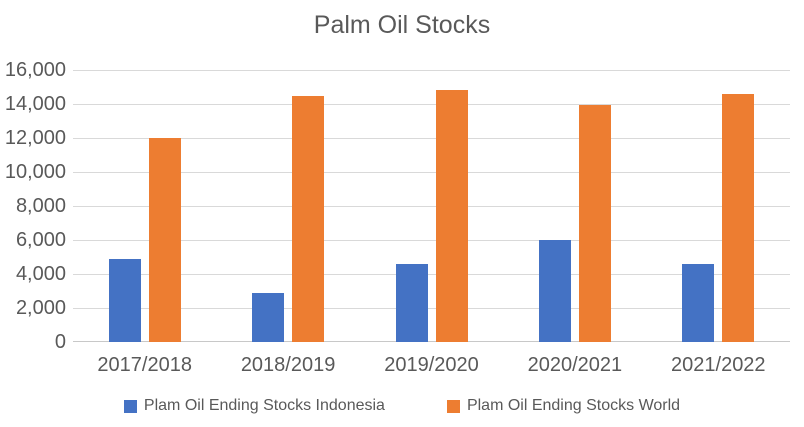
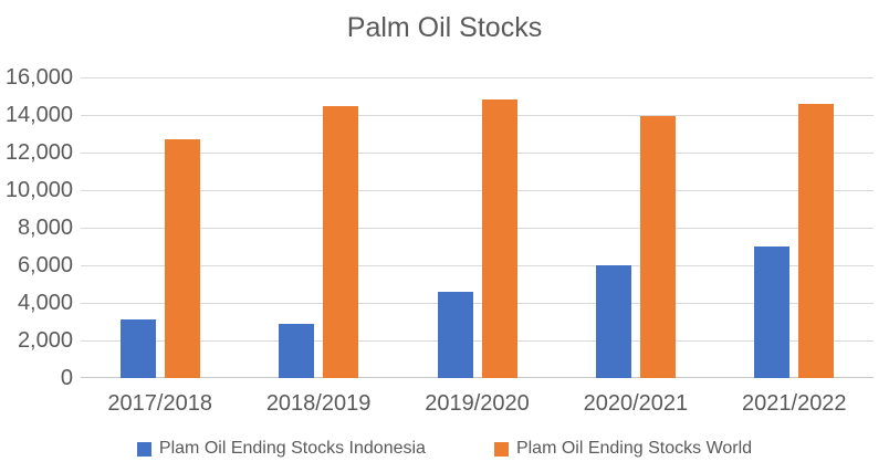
Plam Oil Ending Stocks Indonesia/2017/2018: 4900 -> 3100
Plam Oil Ending Stocks World/2017/2018: 12000 -> 12700
Plam Oil Ending Stocks Indonesia/2021/2022: 4600 -> 7000
